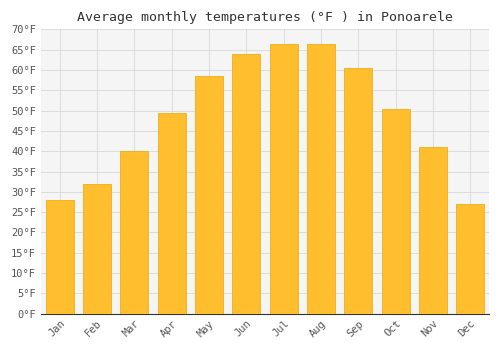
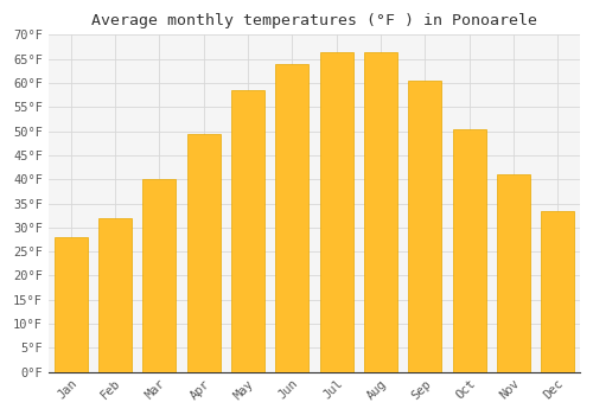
Dec: 27.0°F -> 33.5°F
